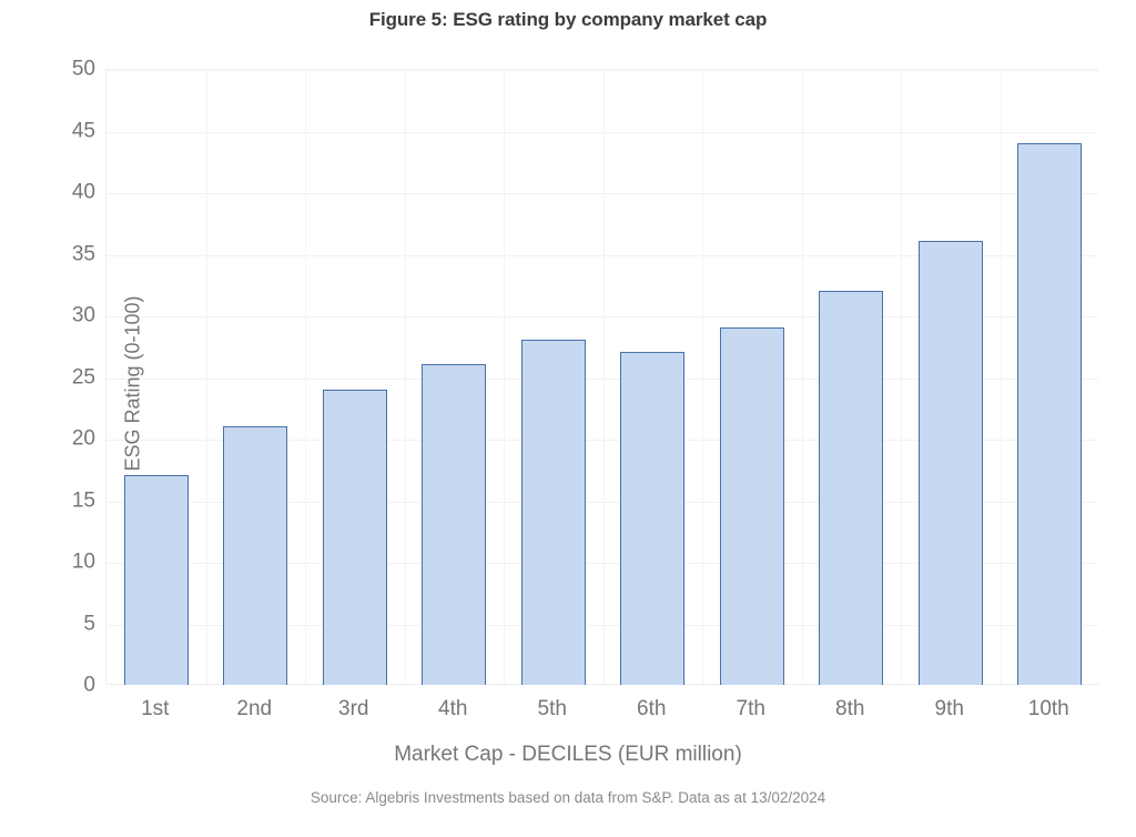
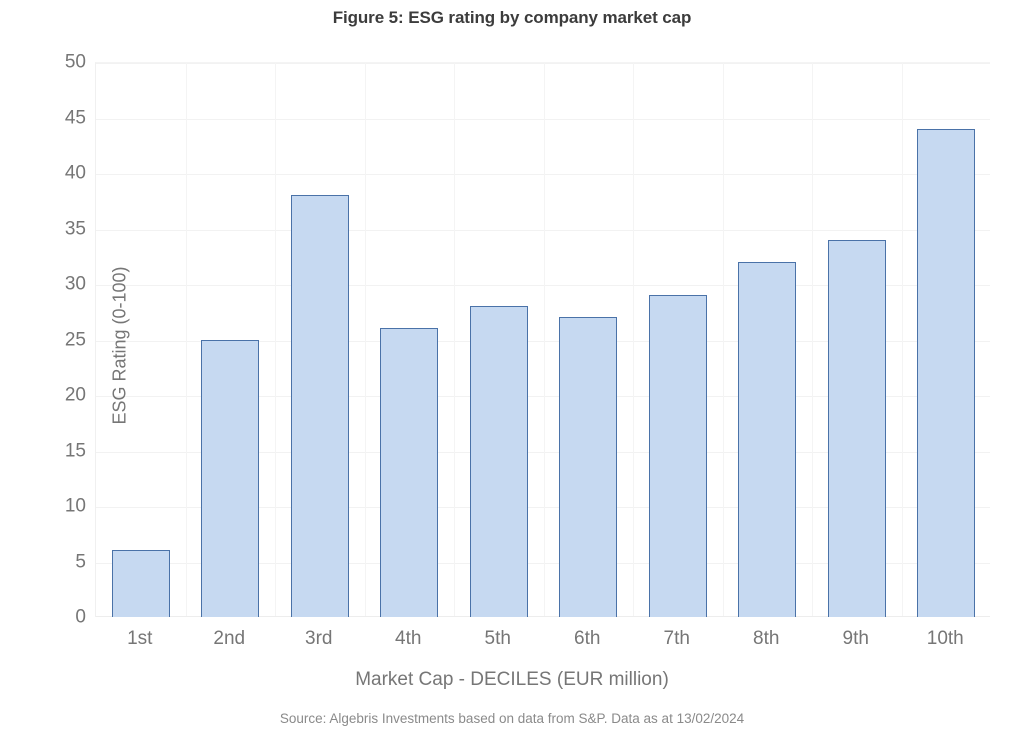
1st: 17 -> 6
2nd: 21 -> 25
3rd: 24 -> 38
9th: 36 -> 34
